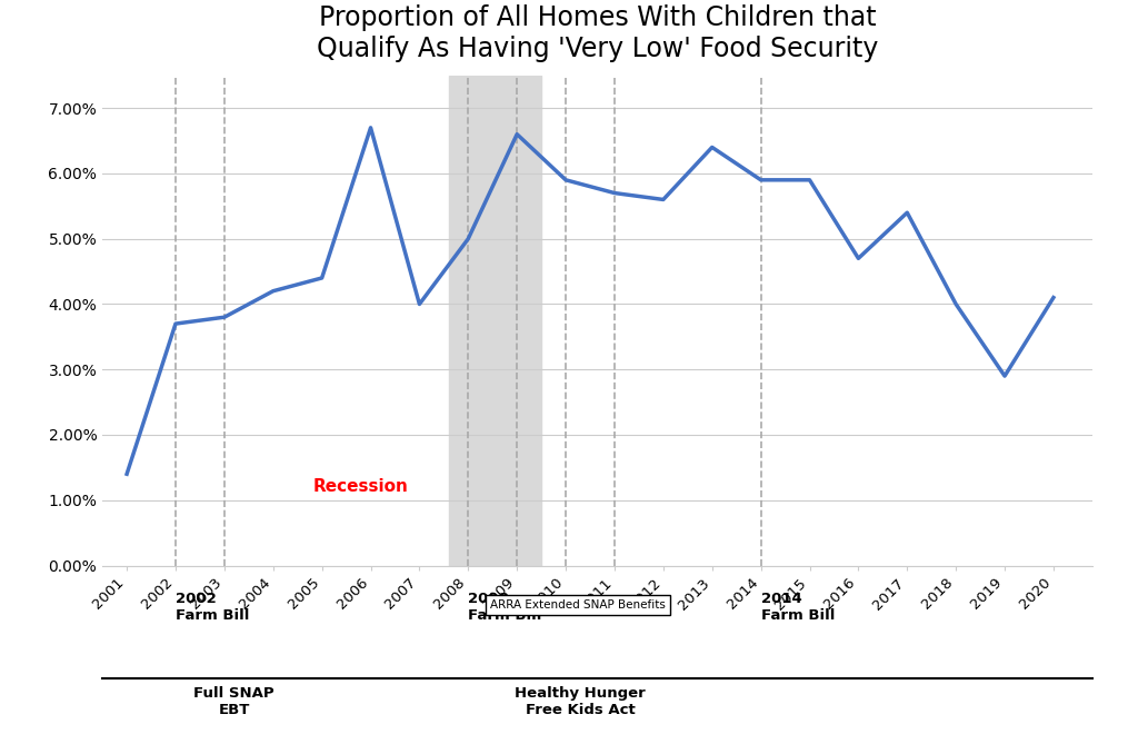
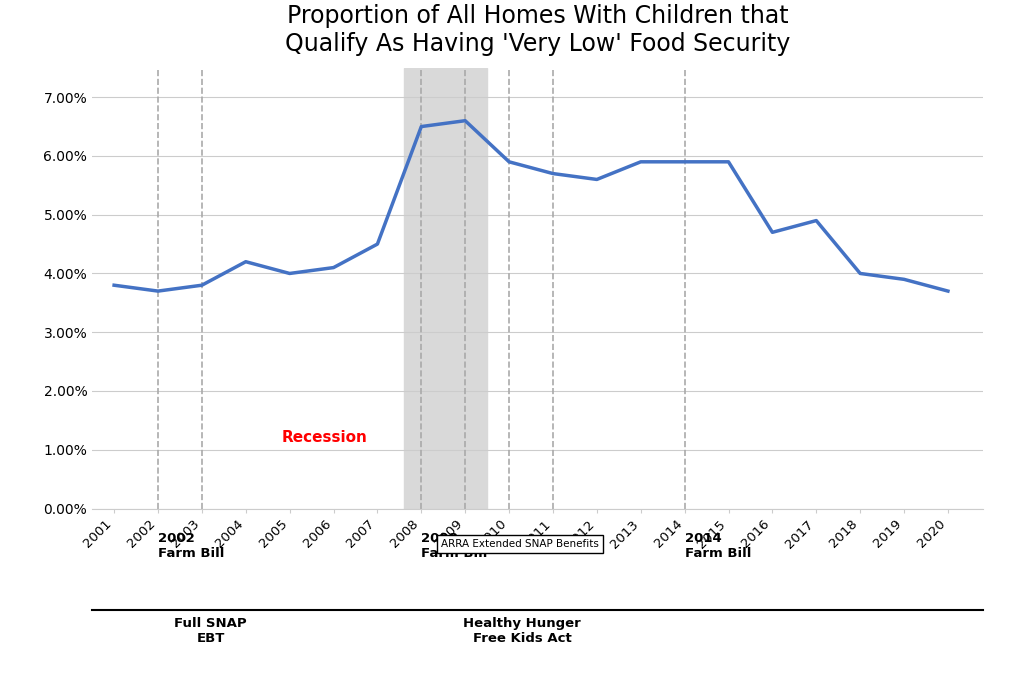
2001: 1.4% -> 3.8%
2005: 4.4% -> 4.0%
2006: 6.7% -> 4.1%
2007: 4.0% -> 4.5%
2008: 5.0% -> 6.5%
2013: 6.4% -> 5.9%
2017: 5.4% -> 4.9%
2019: 2.9% -> 3.9%
2020: 4.1% -> 3.7%
